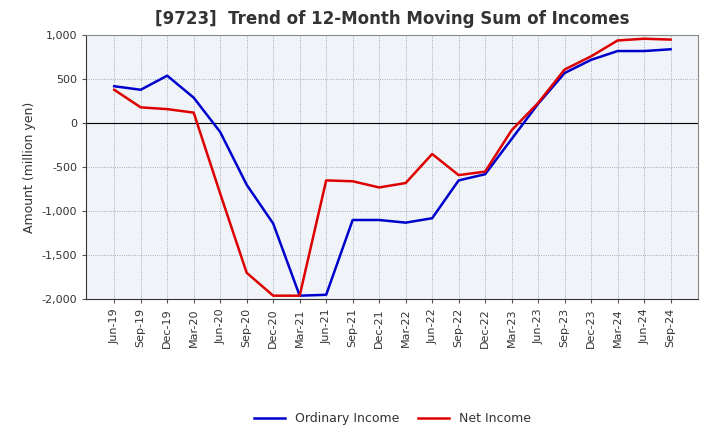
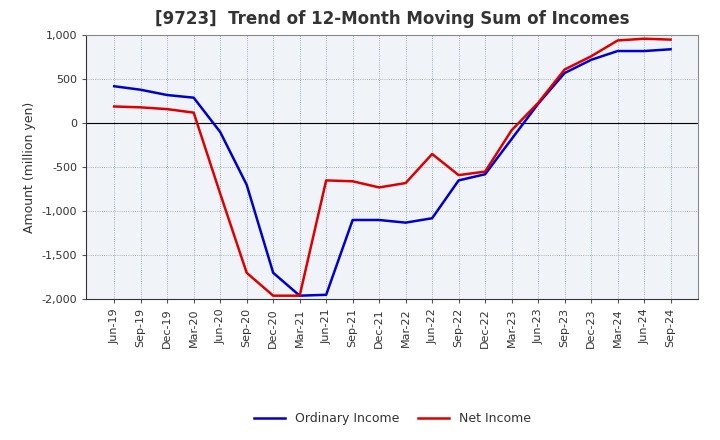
Net Income/Jun-19: 380 -> 190
Ordinary Income/Dec-19: 540 -> 320
Ordinary Income/Dec-20: -1,140 -> -1,700
